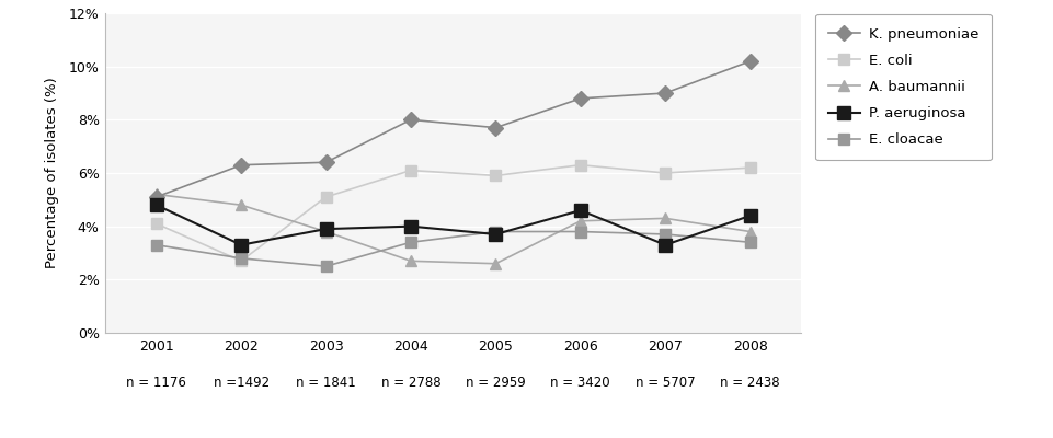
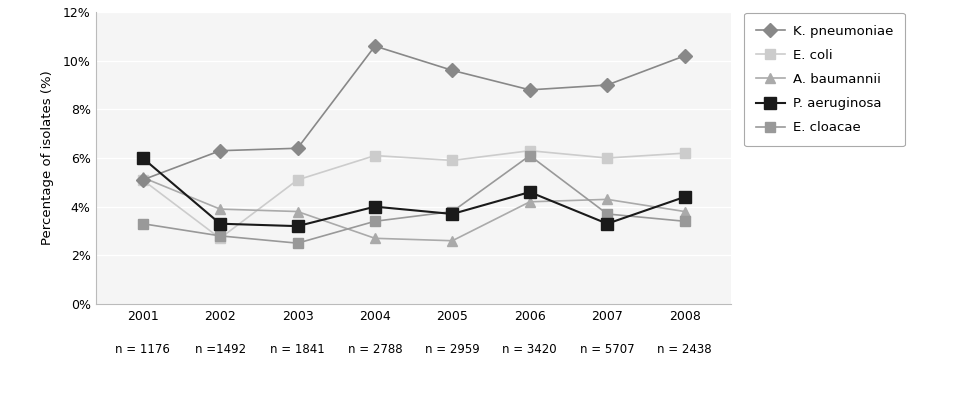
E. coli/2001: 4.1% -> 5.1%
P. aeruginosa/2001: 4.8% -> 6.0%
A. baumannii/2002: 4.8% -> 3.9%
P. aeruginosa/2003: 3.9% -> 3.2%
K. pneumoniae/2004: 8.0% -> 10.6%
K. pneumoniae/2005: 7.7% -> 9.6%
E. cloacae/2006: 3.8% -> 6.1%
